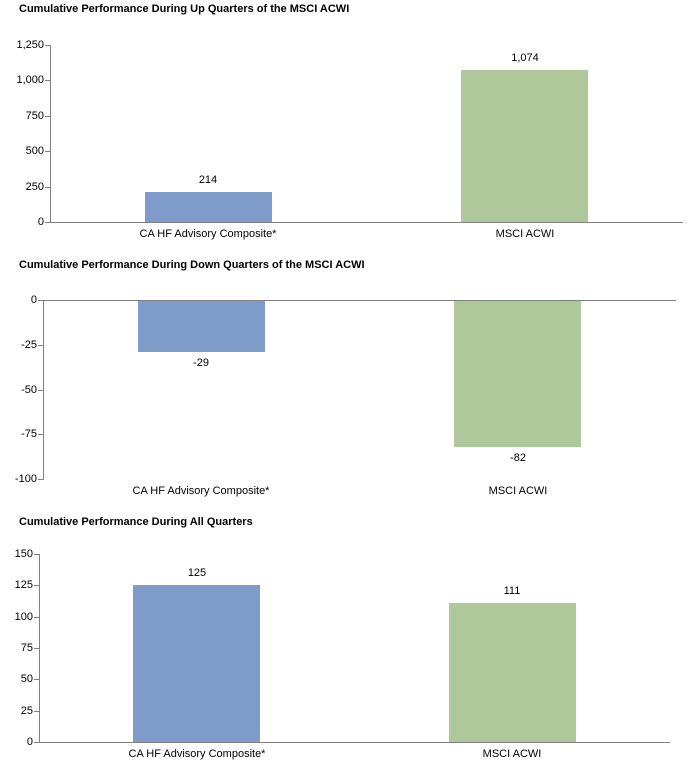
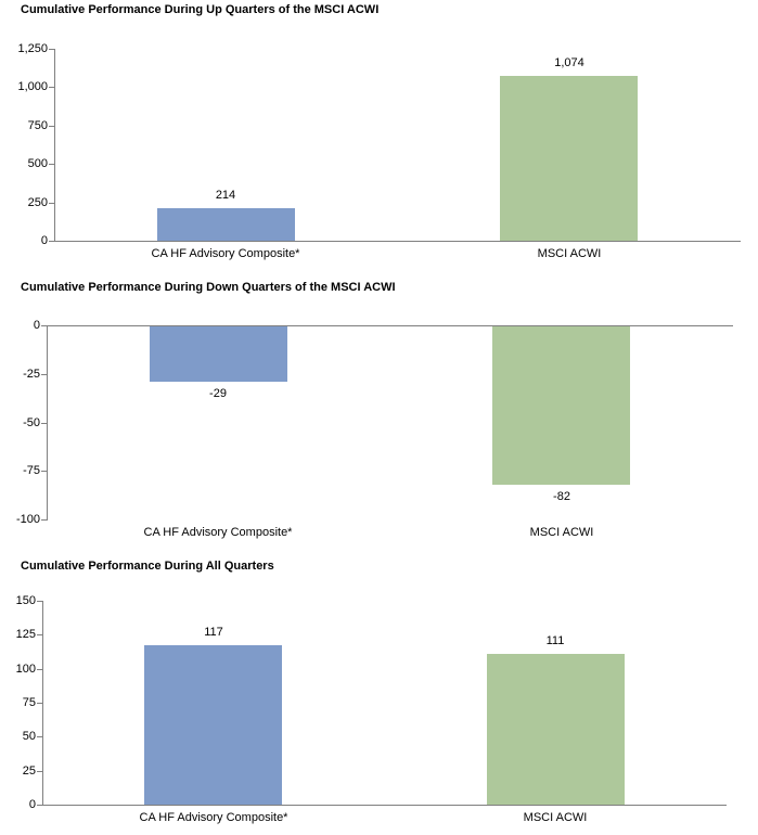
Cumulative Performance During All Quarters/CA HF Advisory Composite*: 125 -> 117
